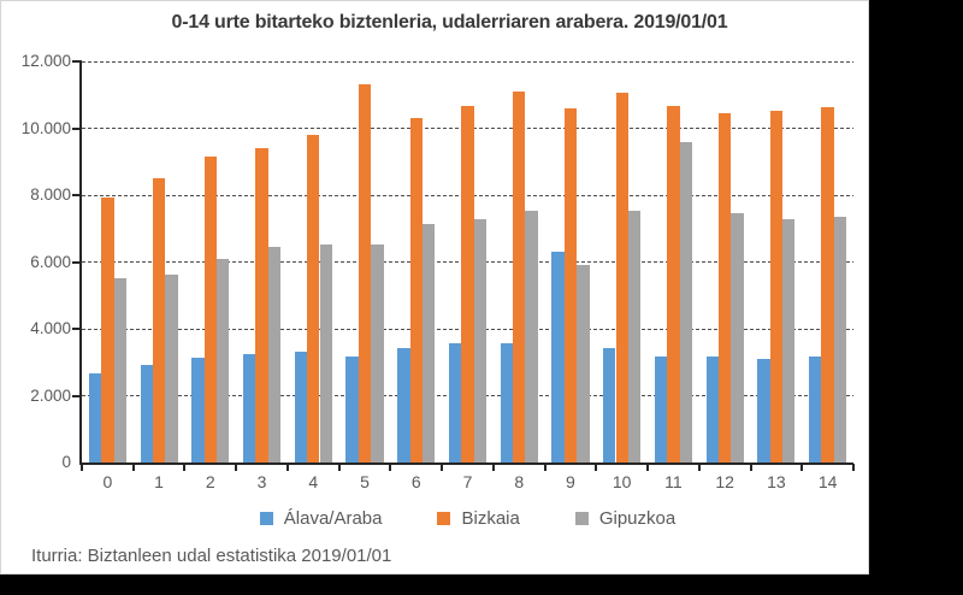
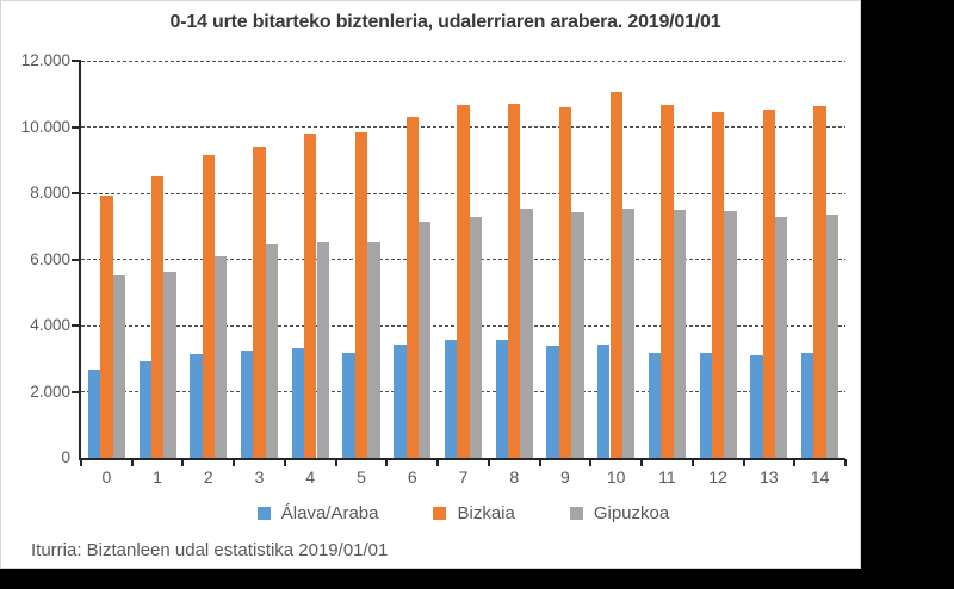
Bizkaia/5: 11300 -> 9800
Bizkaia/8: 11100 -> 10700
Álava/Araba/9: 6300 -> 3400
Gipuzkoa/9: 5900 -> 7400
Gipuzkoa/11: 9600 -> 7500
